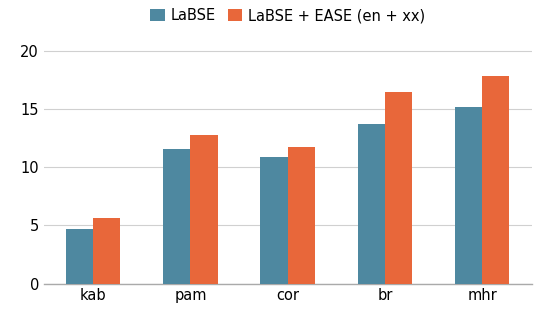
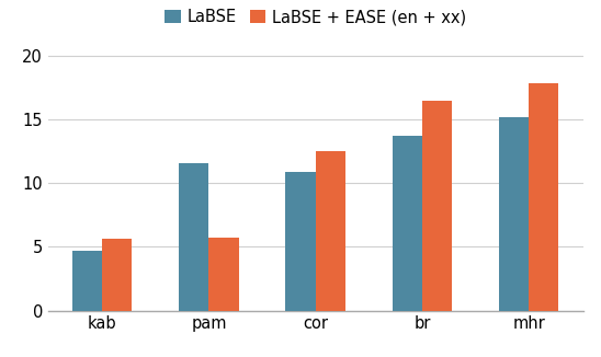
LaBSE + EASE (en + xx)/pam: 12.8 -> 5.7
LaBSE + EASE (en + xx)/cor: 11.7 -> 12.5
